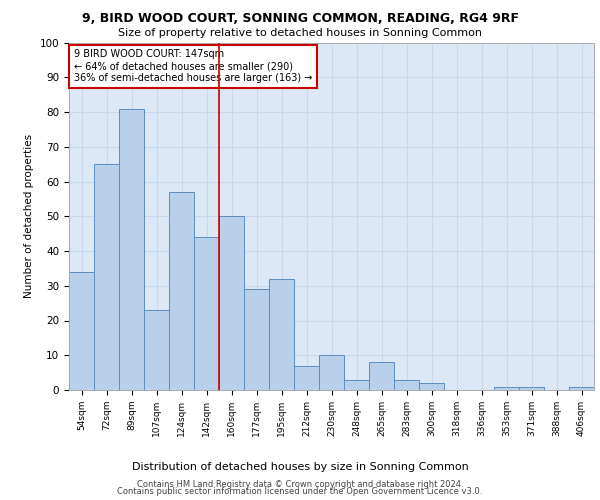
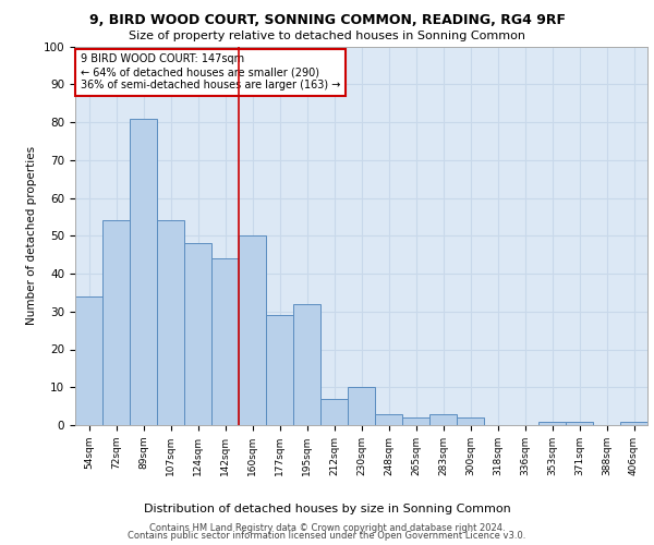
72sqm: 65 -> 54
107sqm: 23 -> 54
124sqm: 57 -> 48
265sqm: 8 -> 2
